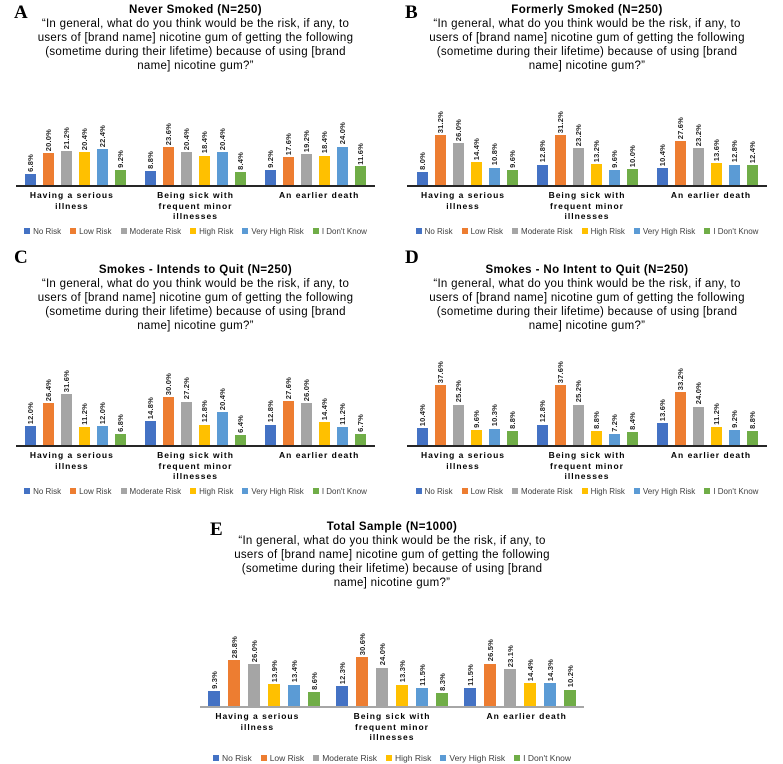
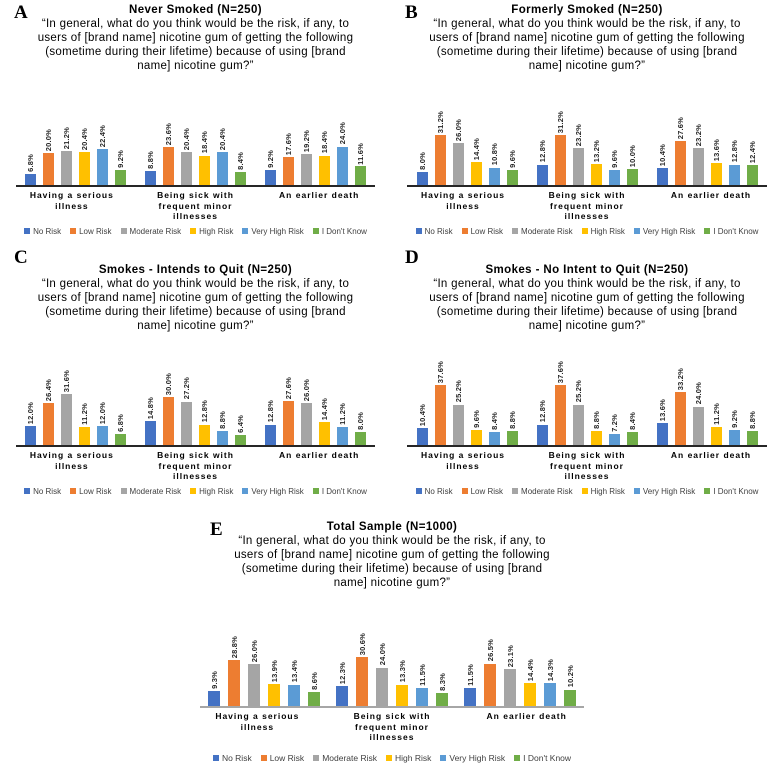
Smokes - Intends to Quit (N=250)/Very High Risk/Being sick with frequent minor illnesses: 20.4% -> 8.8%
Smokes - Intends to Quit (N=250)/I Don't Know/An earlier death: 6.7% -> 8.0%
Smokes - No Intent to Quit (N=250)/Very High Risk/Having a serious illness: 10.3% -> 8.4%
